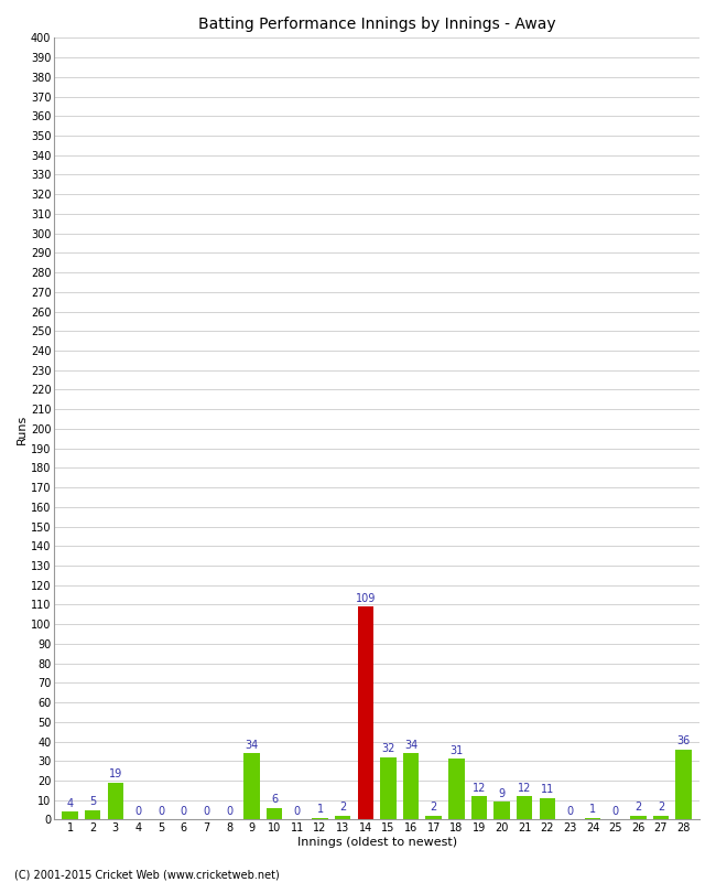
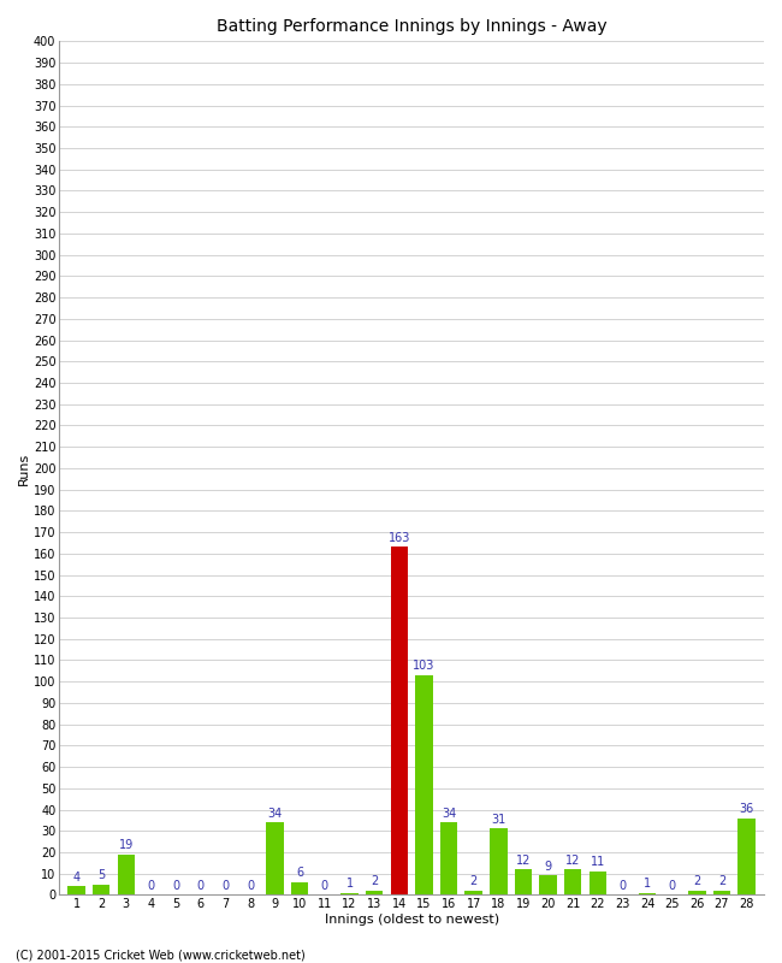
14: 109 -> 163
15: 32 -> 103
